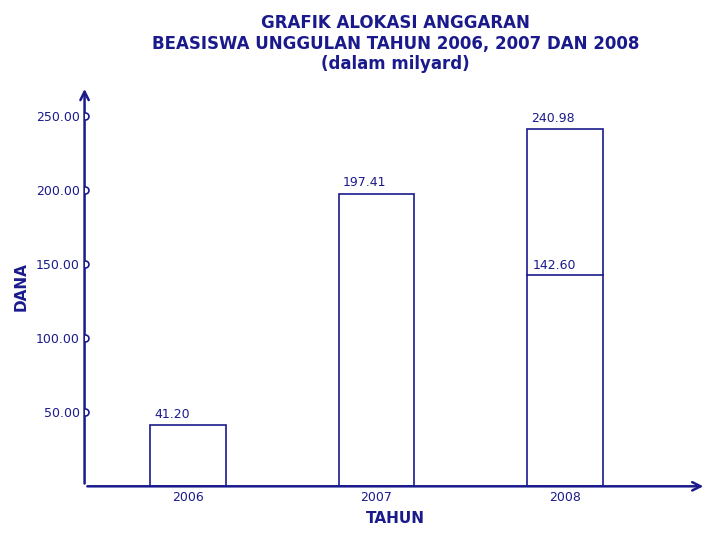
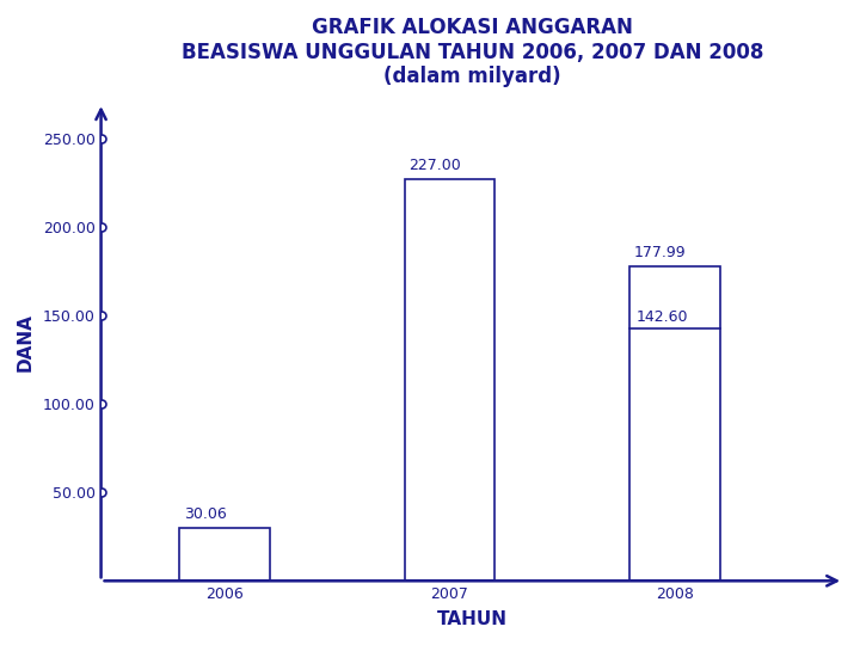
2006: 41.20 -> 30.06
2007: 197.41 -> 227.00
2008: 240.98 -> 177.99
